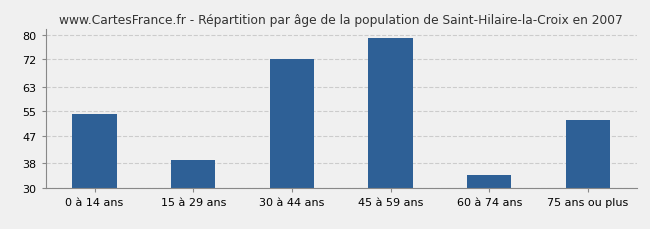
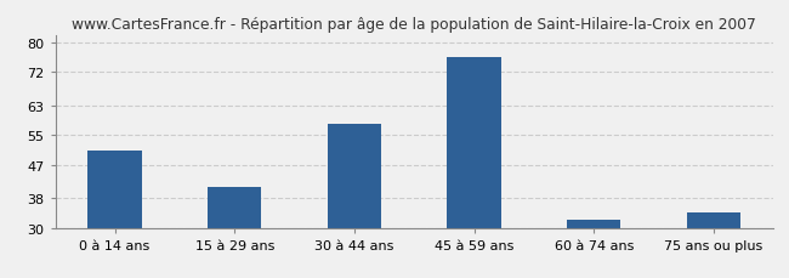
0 à 14 ans: 54 -> 51
15 à 29 ans: 39 -> 41
30 à 44 ans: 72 -> 58
45 à 59 ans: 79 -> 76
60 à 74 ans: 34 -> 32
75 ans ou plus: 52 -> 34
